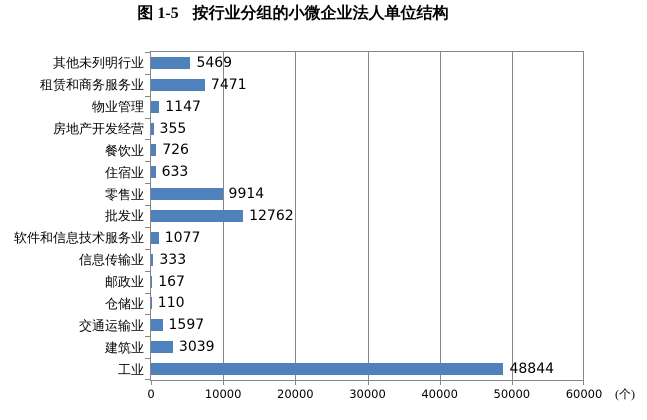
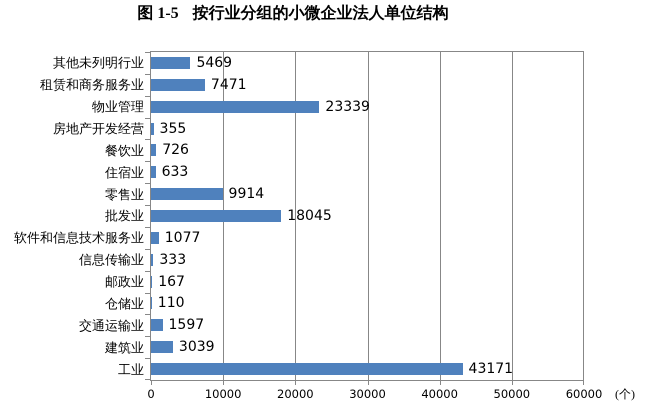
物业管理: 1147 -> 23339
批发业: 12762 -> 18045
工业: 48844 -> 43171
